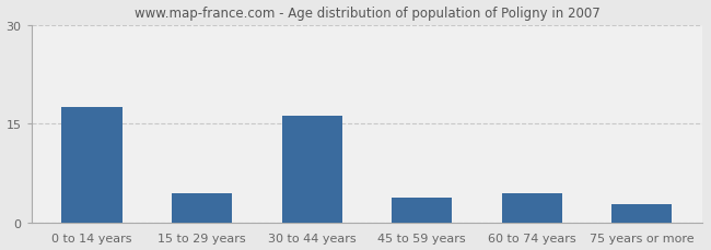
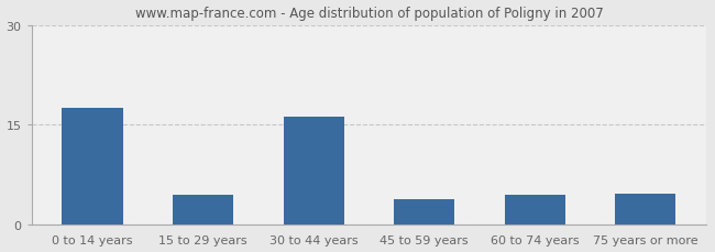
75 years or more: 2.8 -> 4.6
